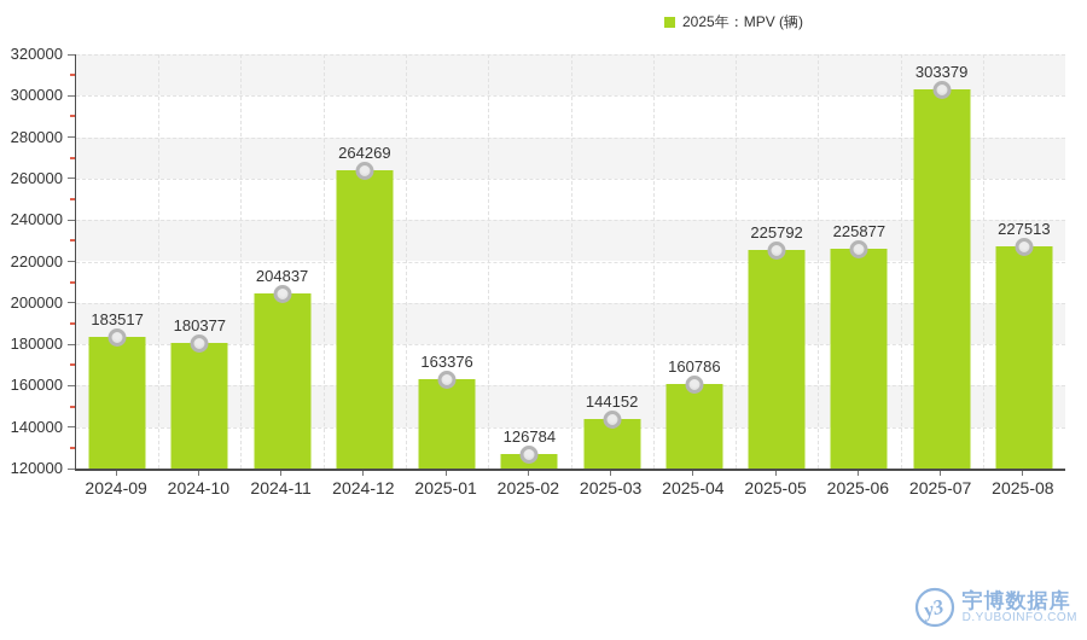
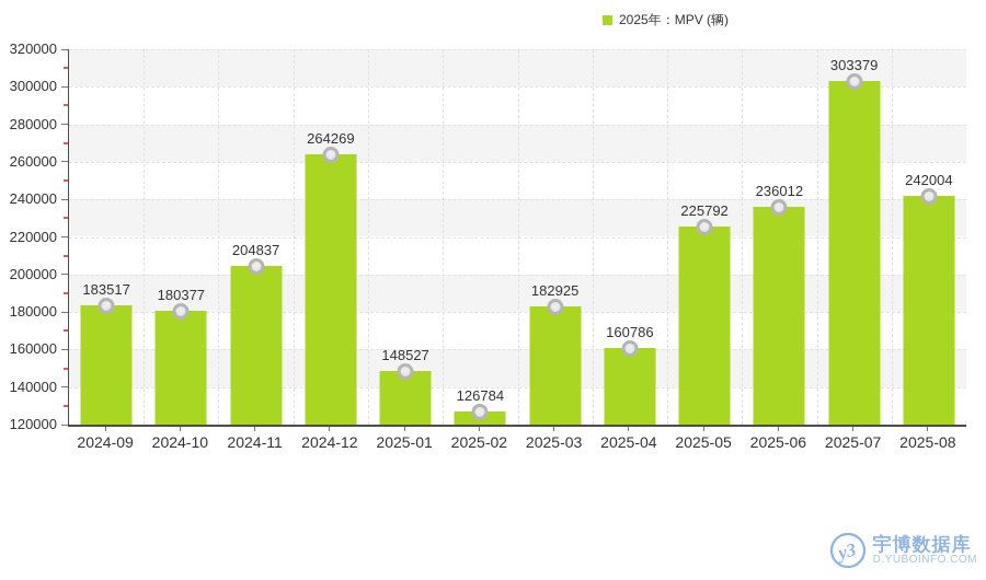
2025-01: 163376 -> 148527
2025-03: 144152 -> 182925
2025-06: 225877 -> 236012
2025-08: 227513 -> 242004
